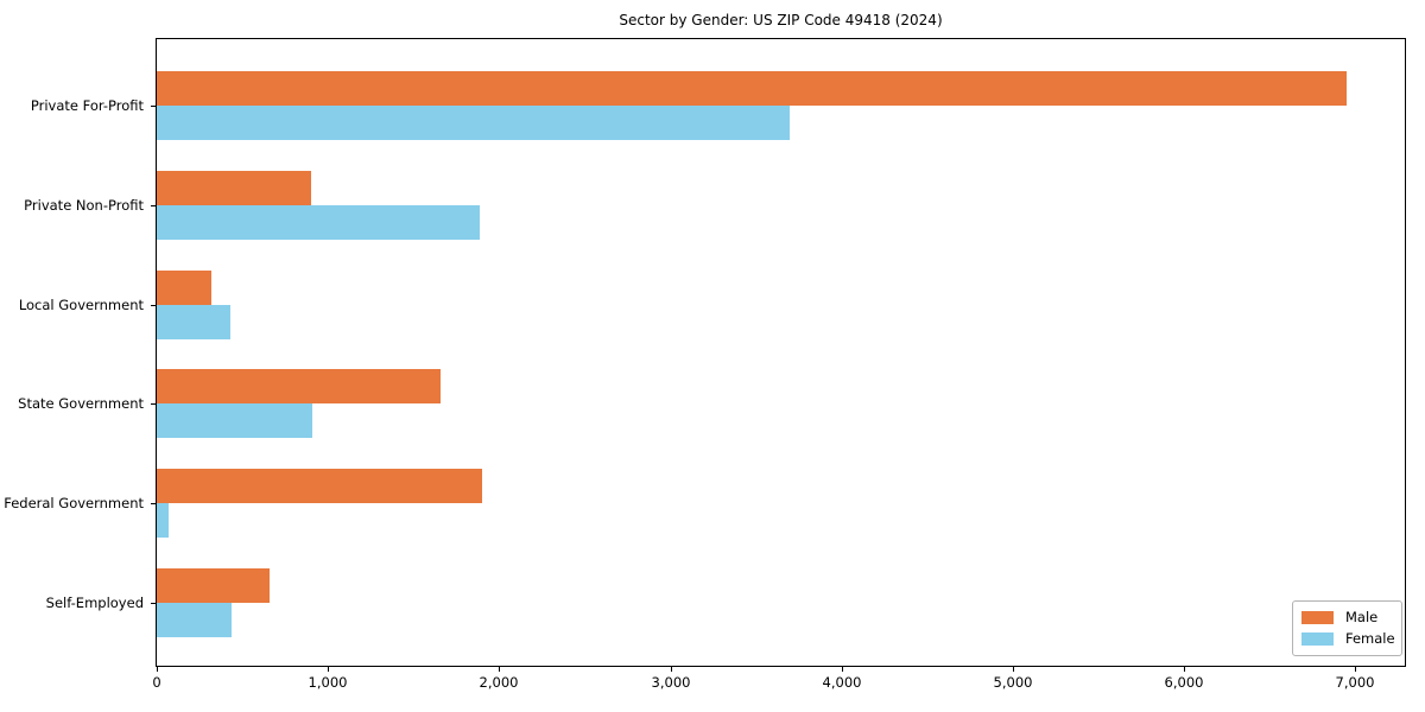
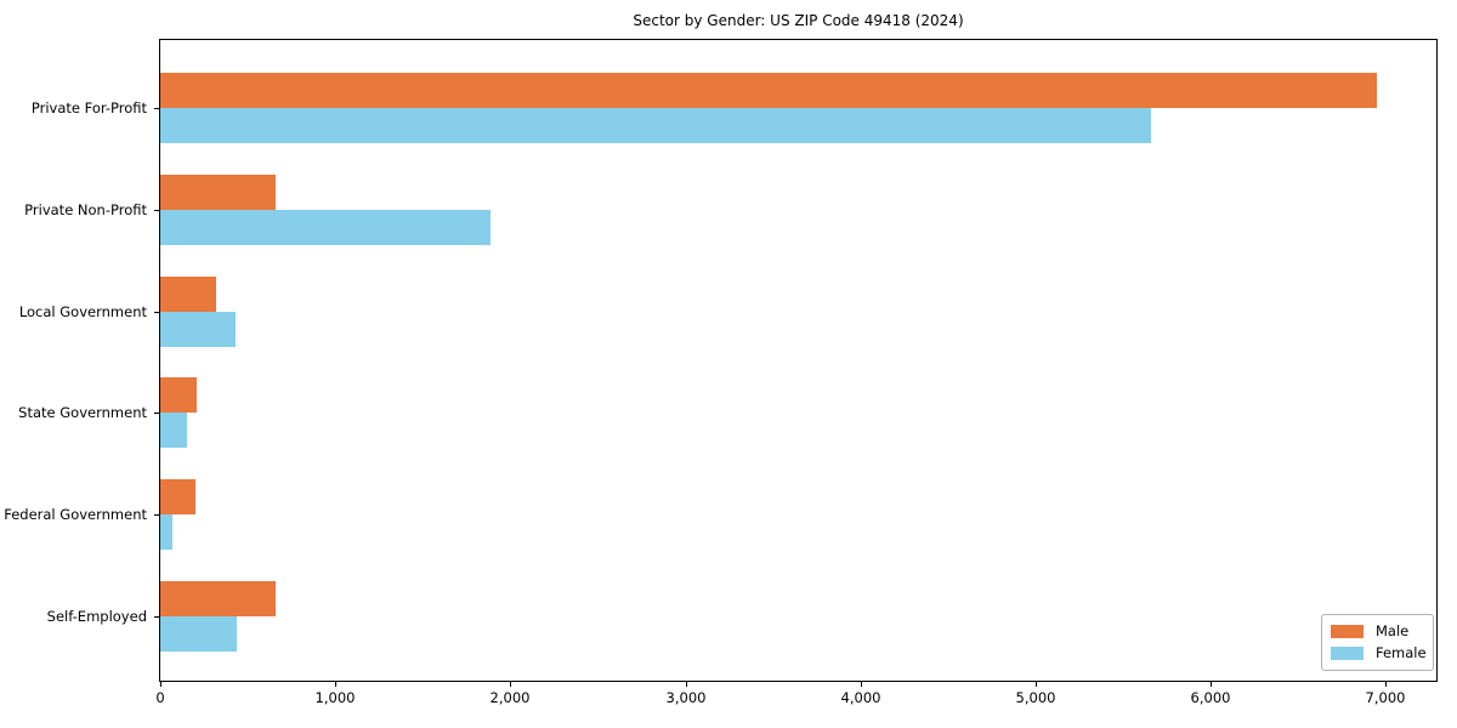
Female/Private For-Profit: 3700 -> 5660
Male/Private Non-Profit: 900 -> 660
Male/State Government: 1660 -> 210
Female/State Government: 910 -> 150
Male/Federal Government: 1900 -> 200
